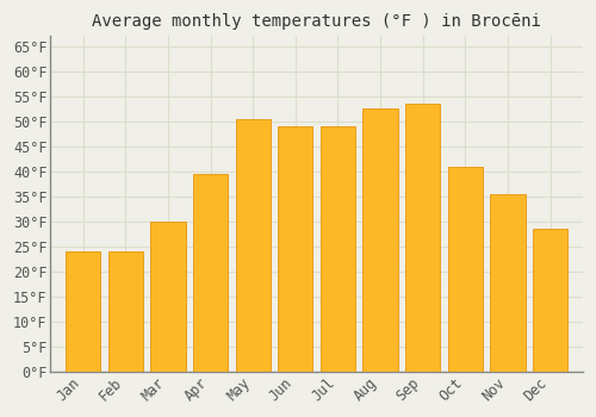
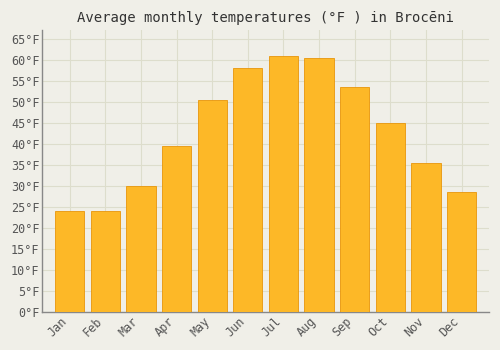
Jun: 49.0°F -> 58.0°F
Jul: 49.0°F -> 61.0°F
Aug: 52.5°F -> 60.5°F
Oct: 41.0°F -> 45.0°F
